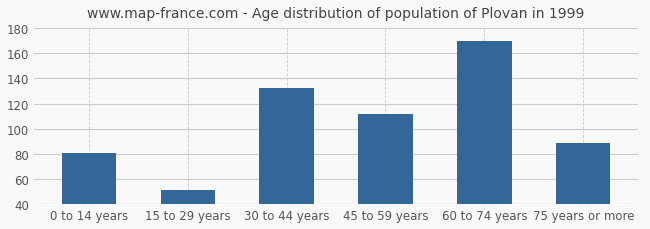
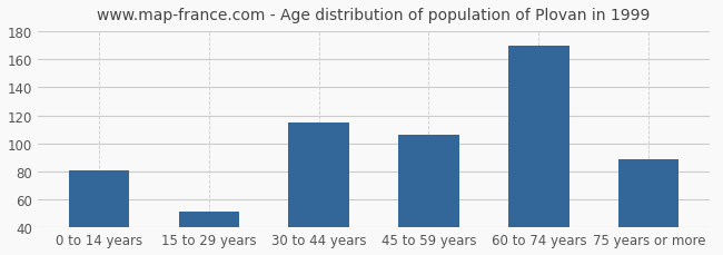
30 to 44 years: 132 -> 115
45 to 59 years: 112 -> 106
